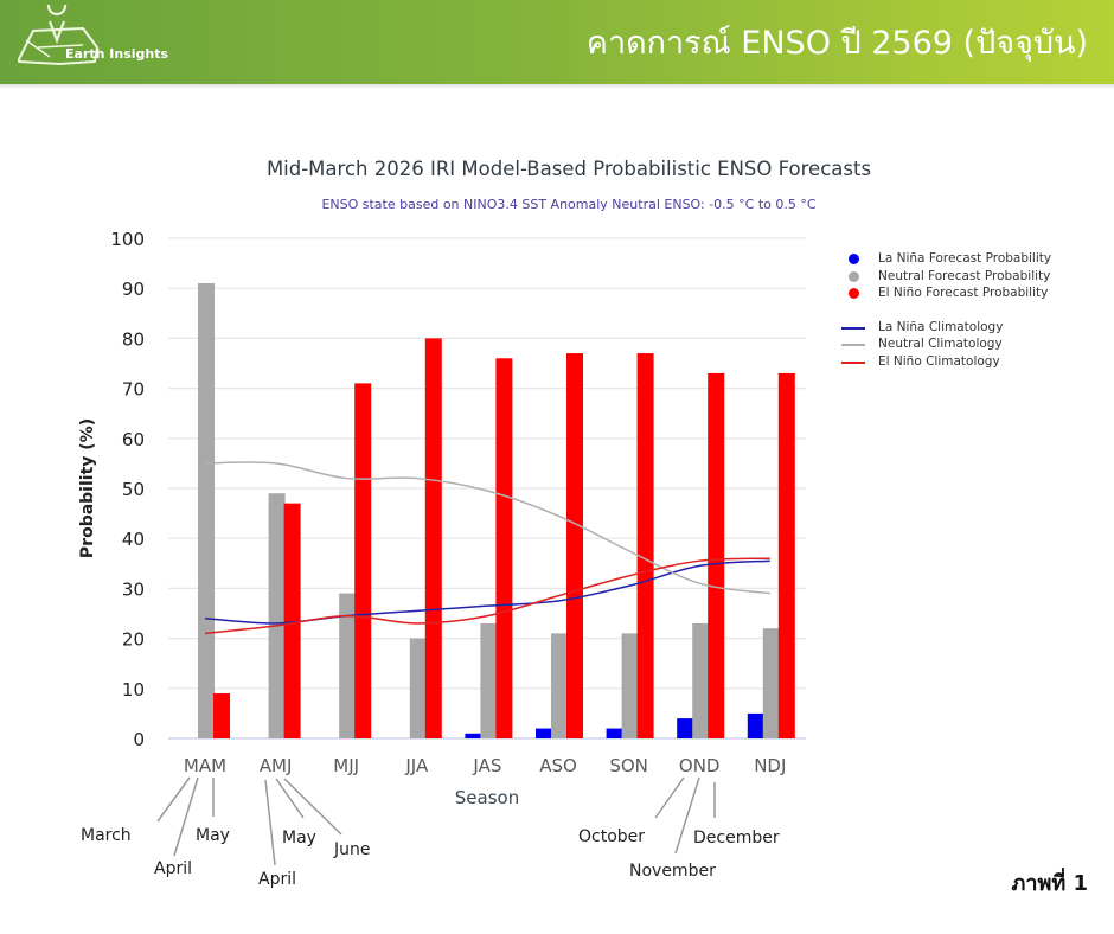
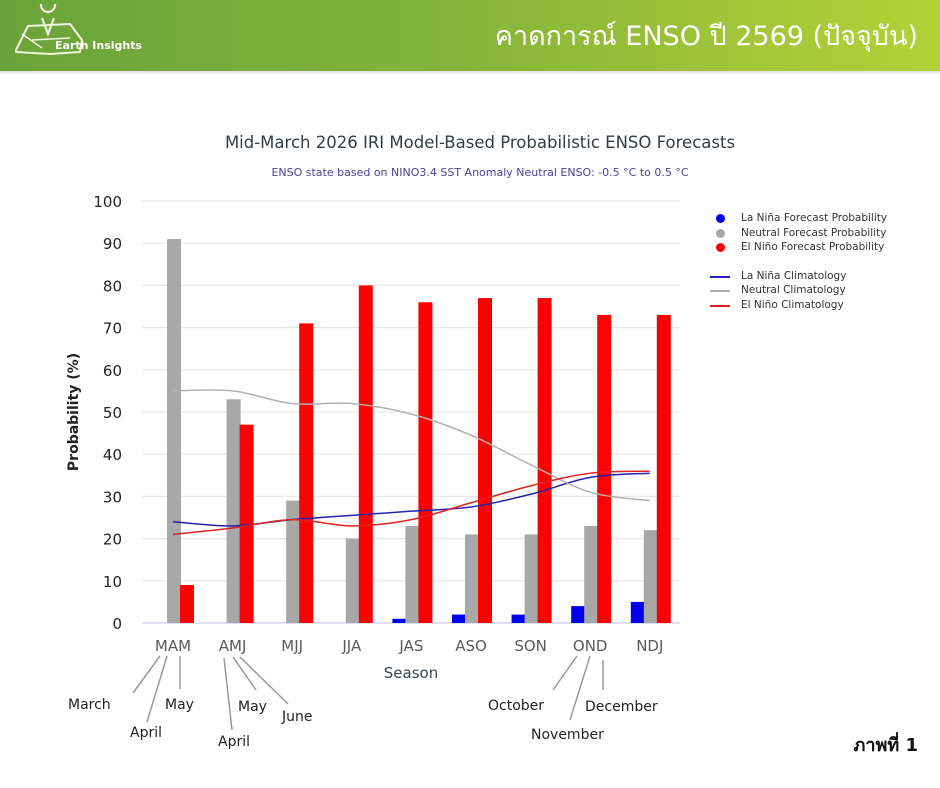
Neutral Forecast Probability/AMJ: 49 -> 53
